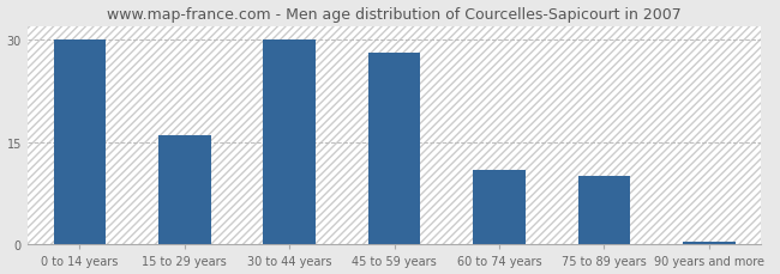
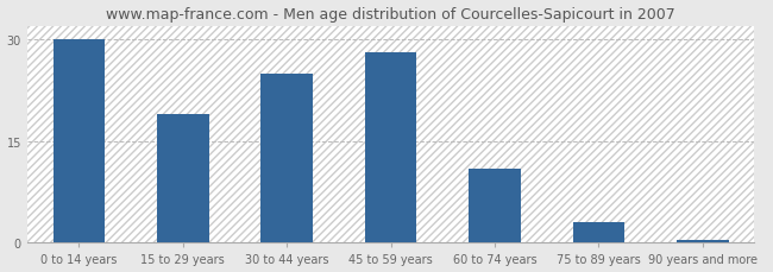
15 to 29 years: 16.0 -> 19.0
30 to 44 years: 30.0 -> 25.0
75 to 89 years: 10.0 -> 3.0
